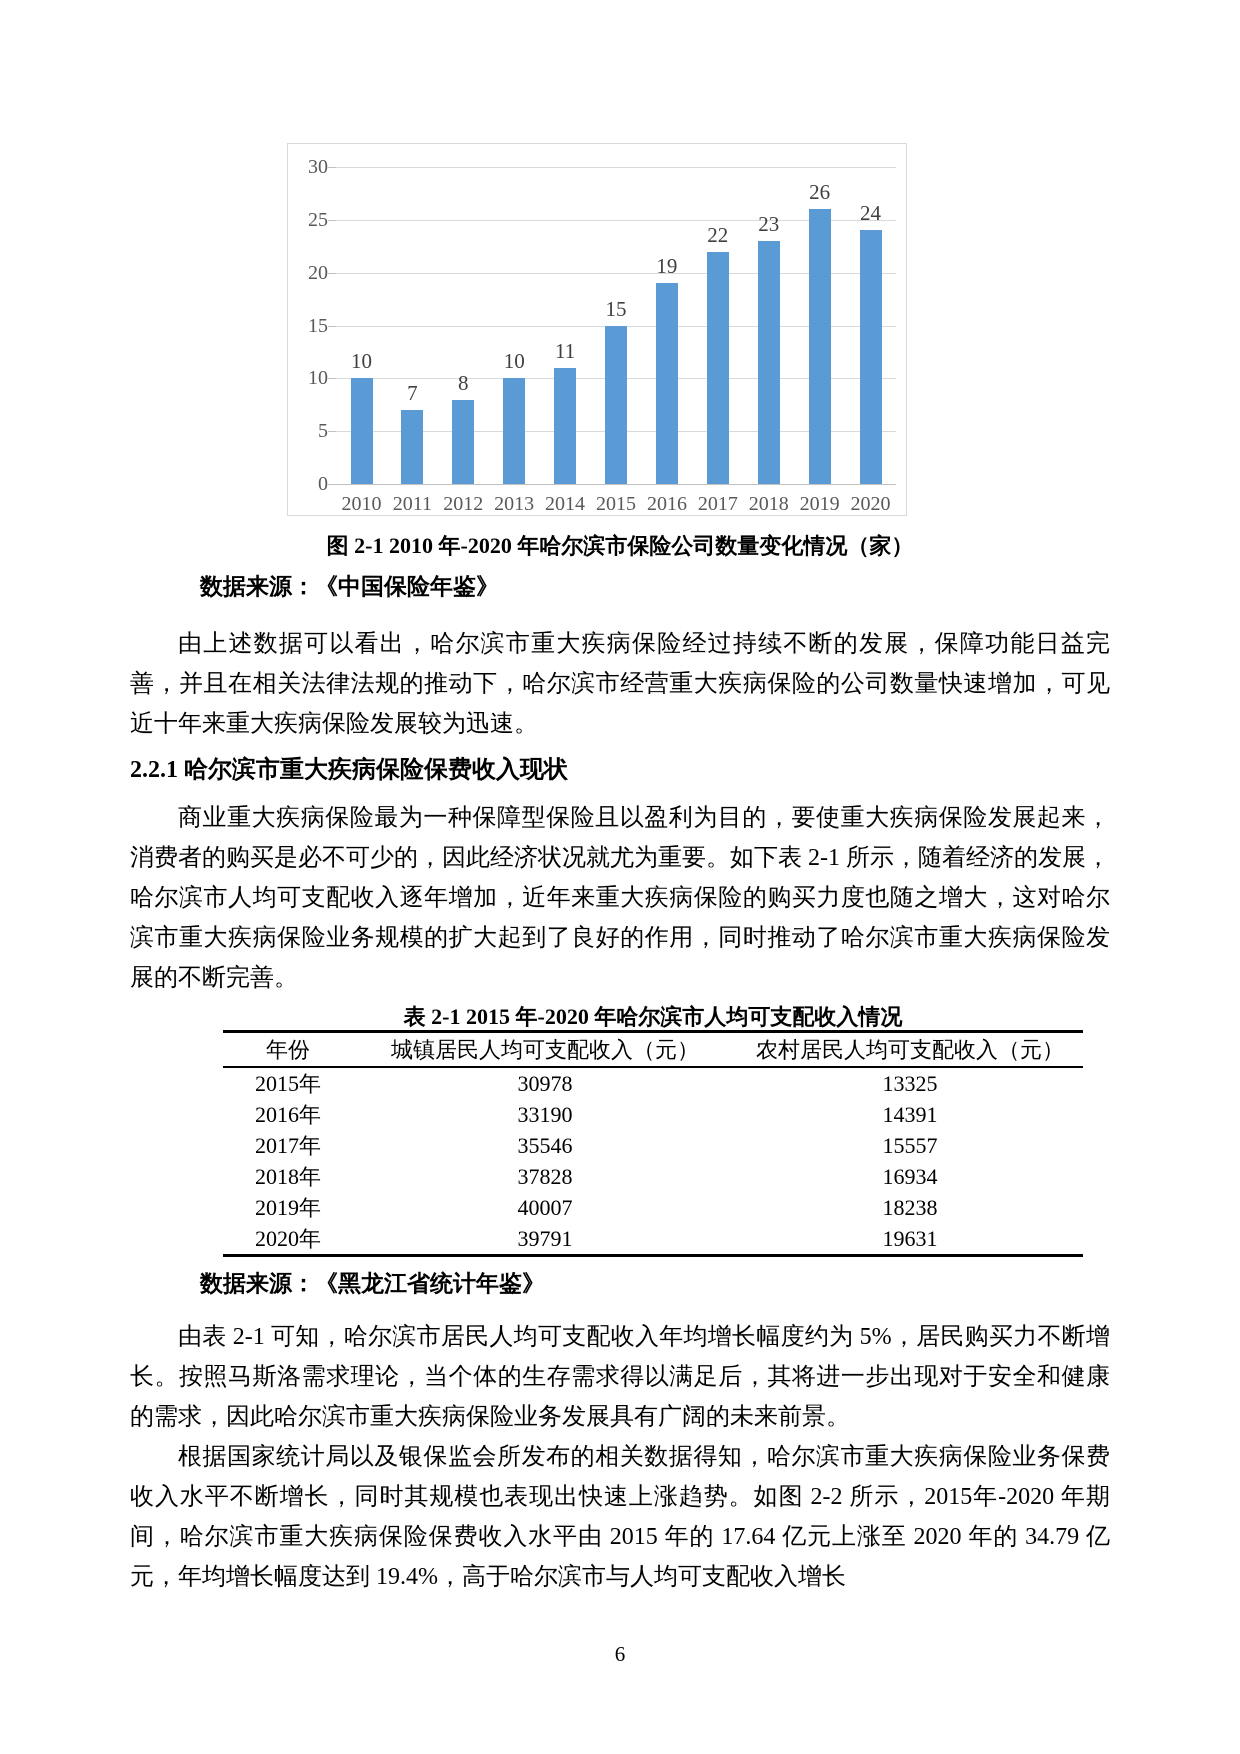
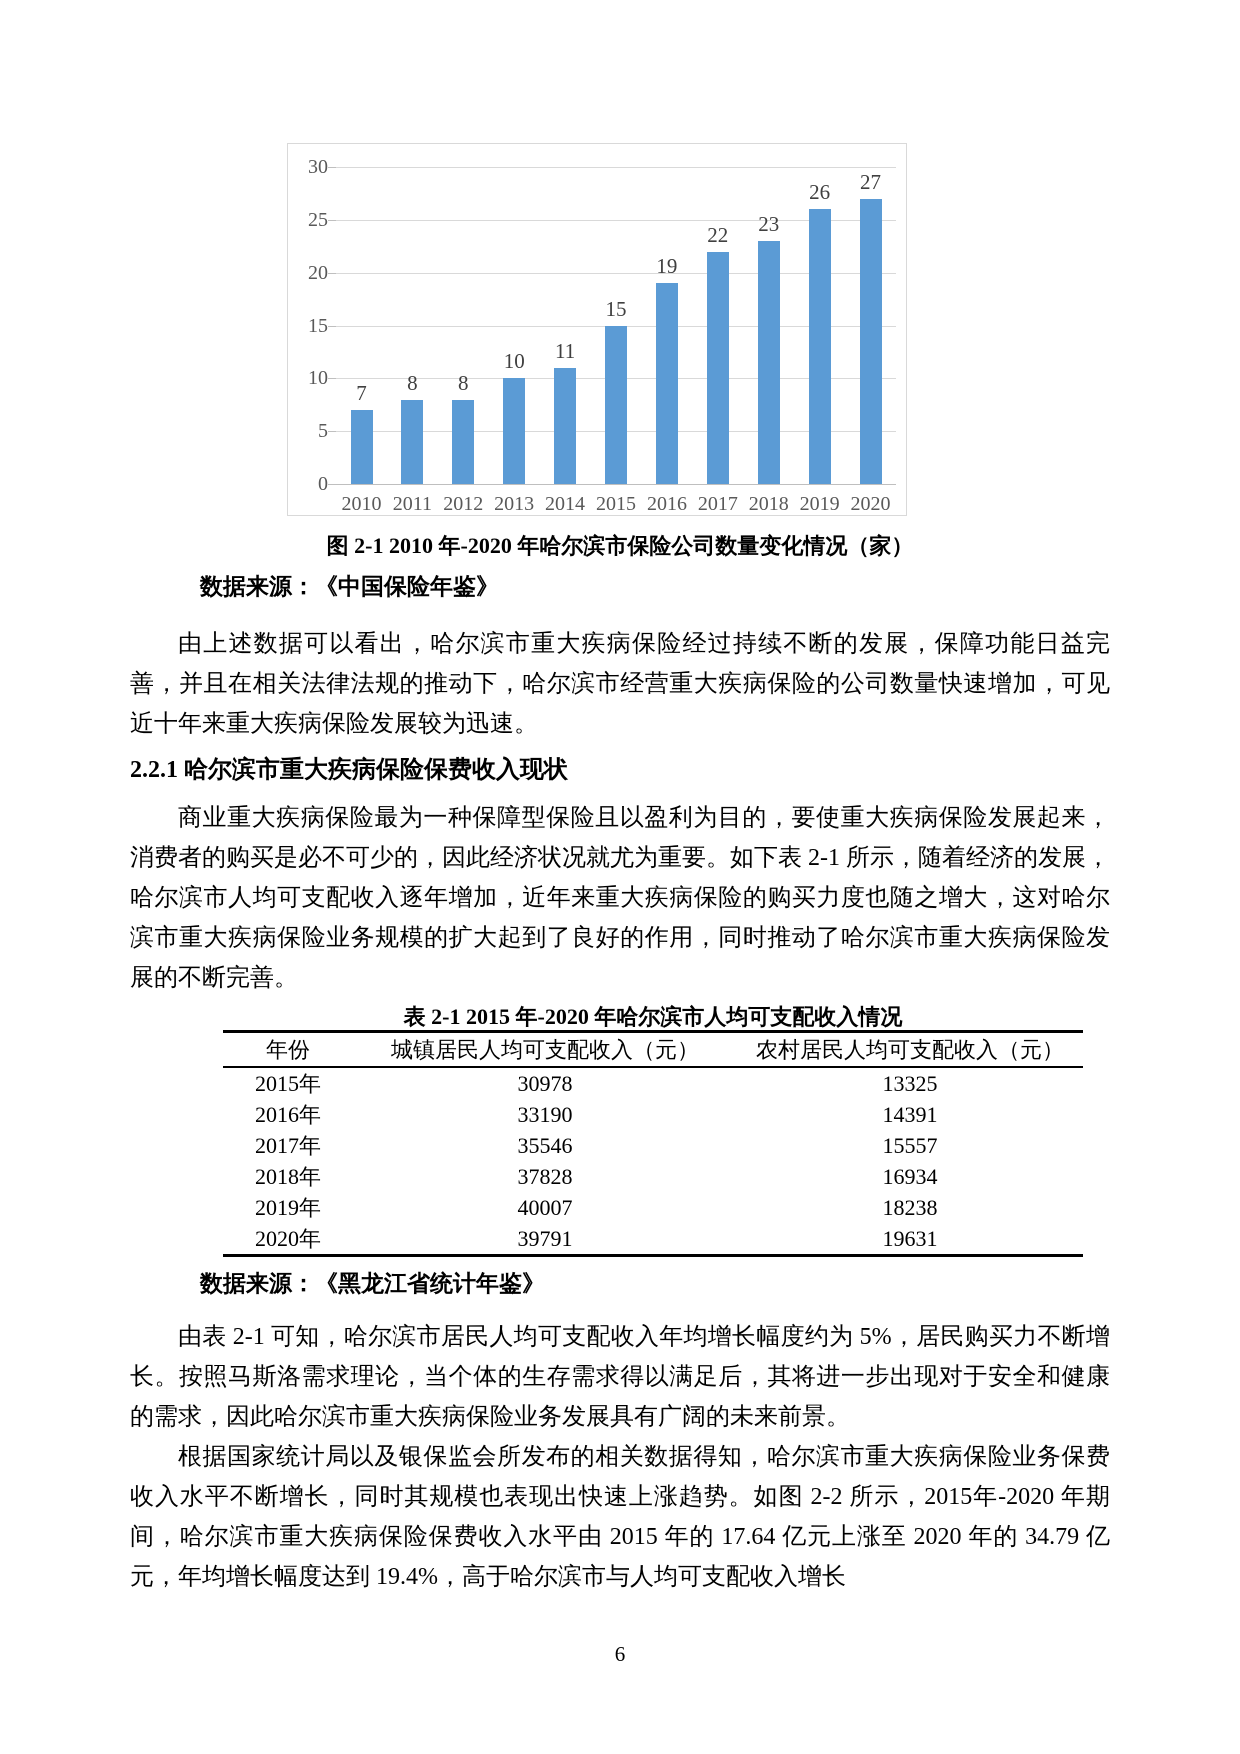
2010: 10 -> 7
2011: 7 -> 8
2020: 24 -> 27
